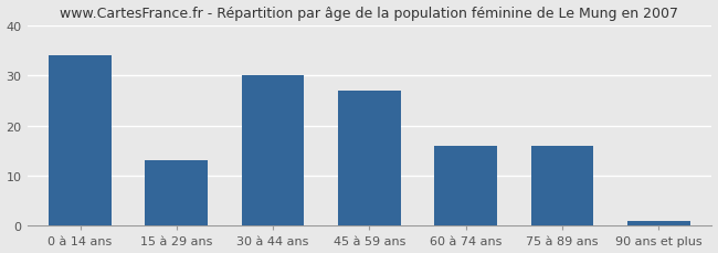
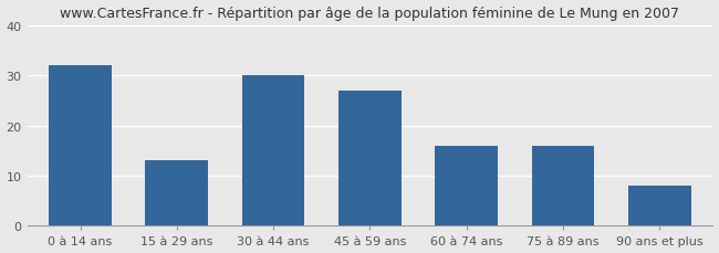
0 à 14 ans: 34 -> 32
90 ans et plus: 1 -> 8
